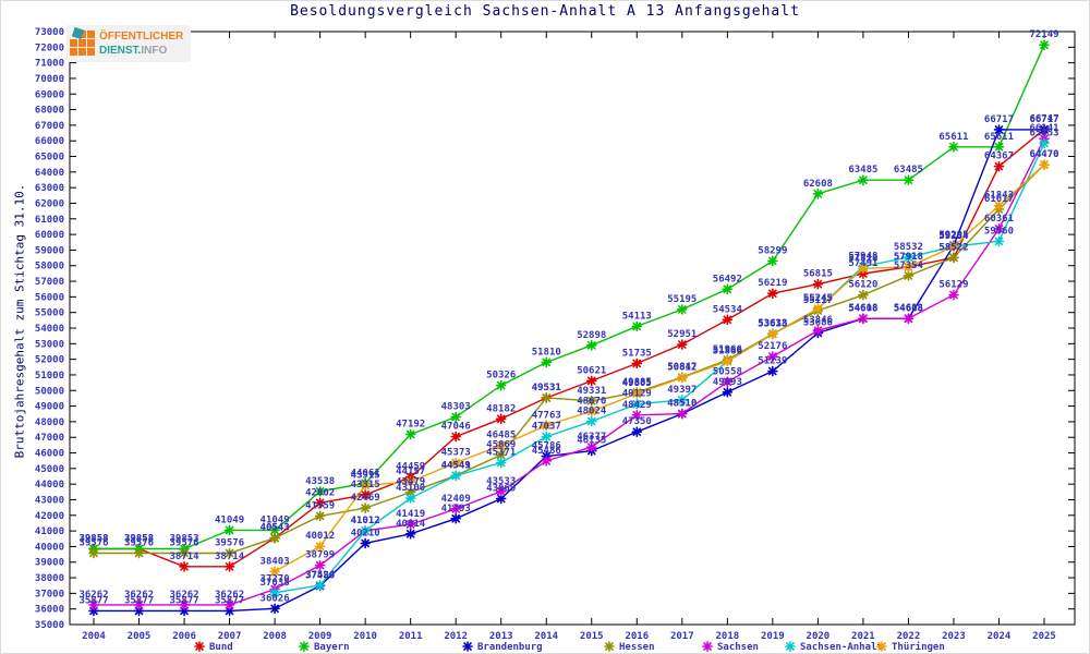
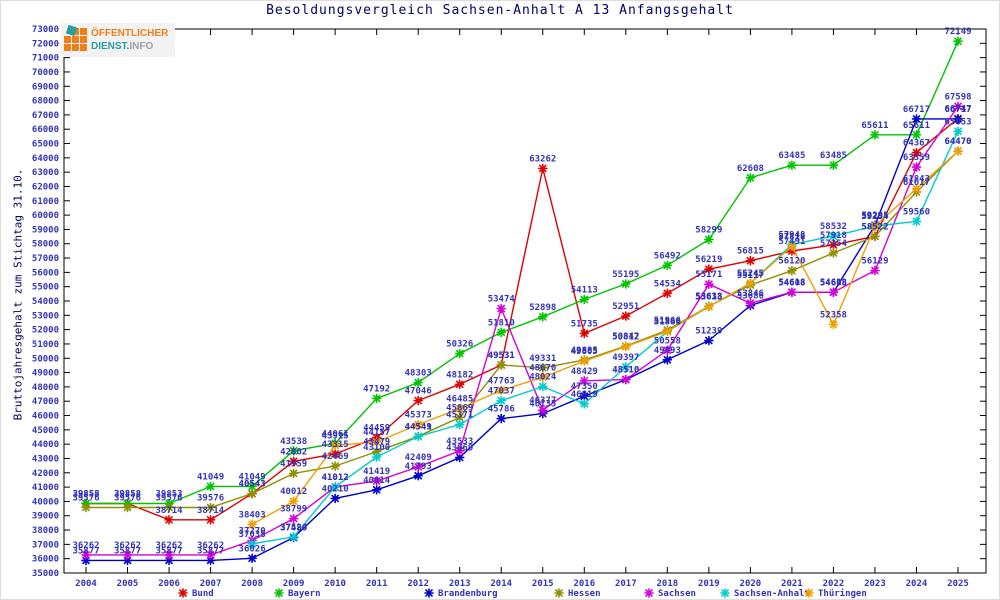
Sachsen/2014: 45486 -> 53474
Bund/2015: 50621 -> 63262
Sachsen-Anhalt/2016: 49129 -> 46819
Sachsen/2019: 52176 -> 55171
Thüringen/2022: 57918 -> 52358
Sachsen/2024: 60361 -> 63359
Sachsen/2025: 66141 -> 67598
